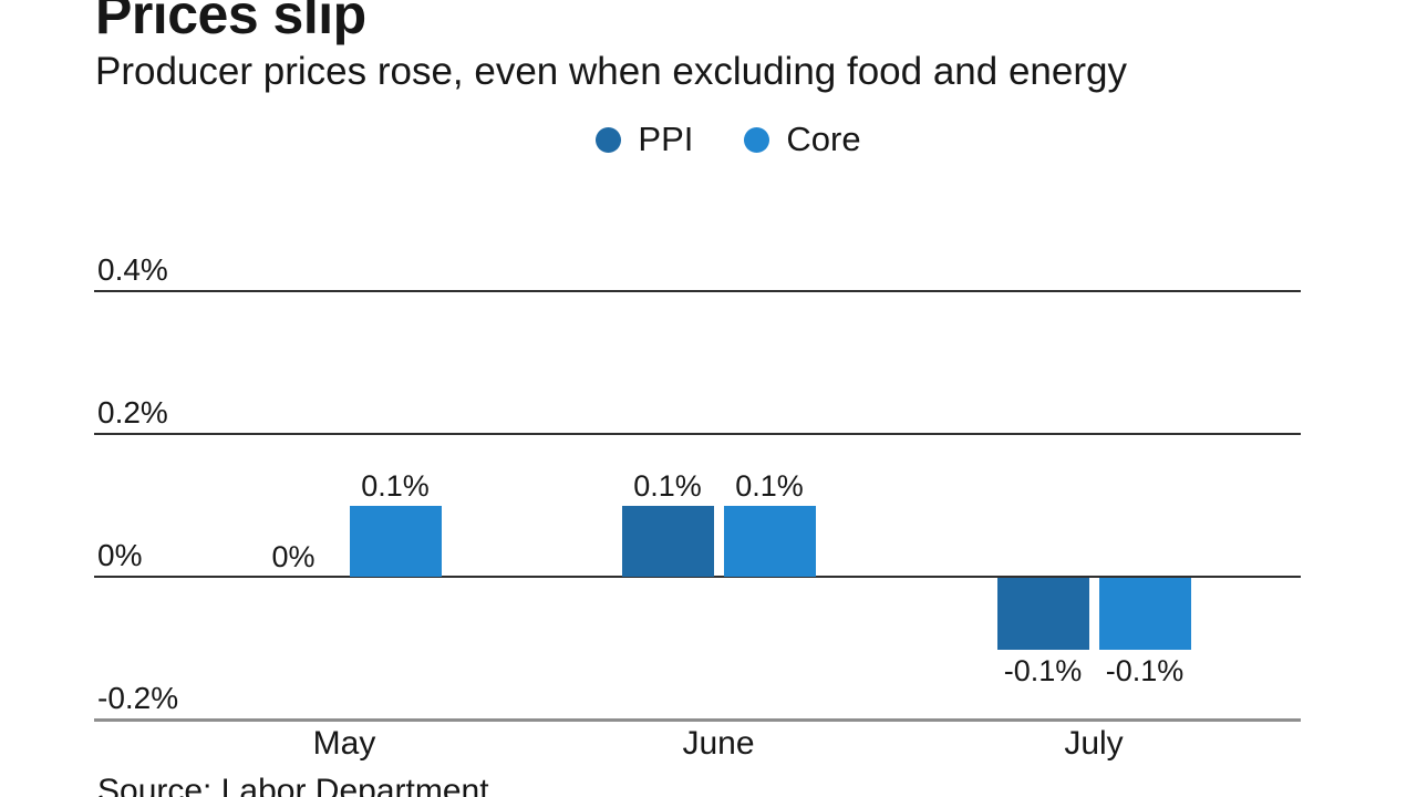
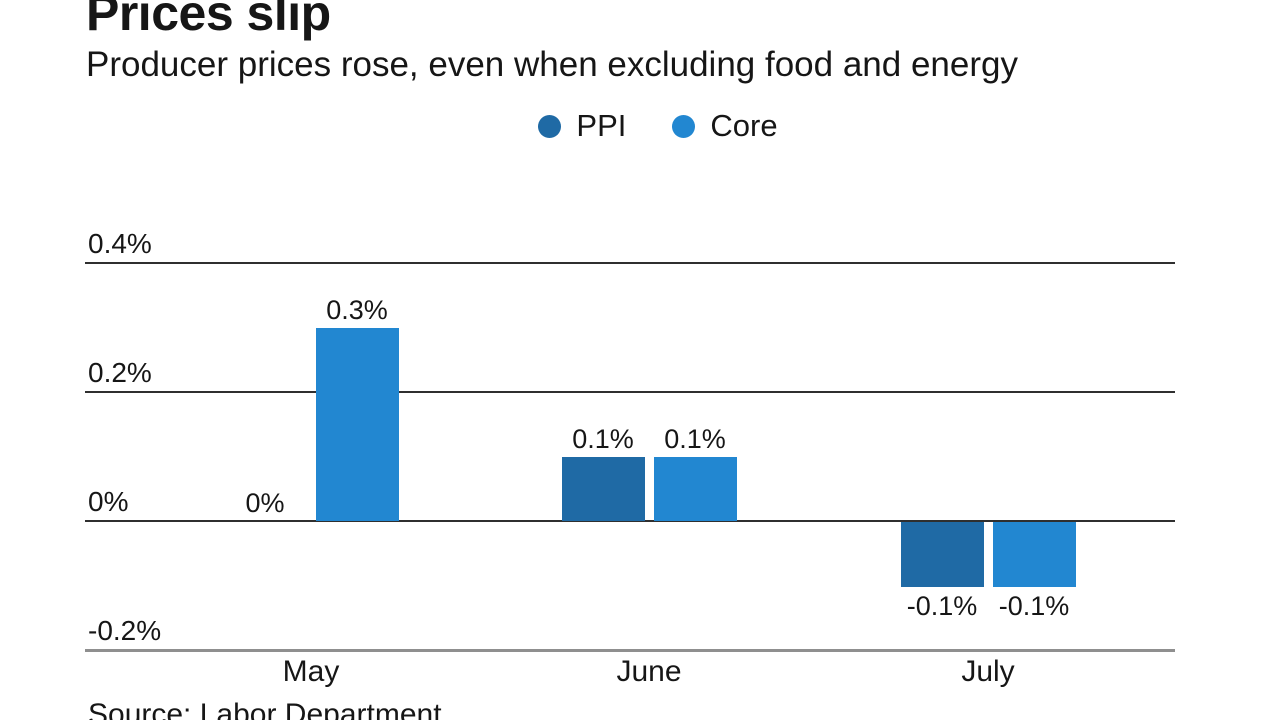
Core/May: 0.1% -> 0.3%
